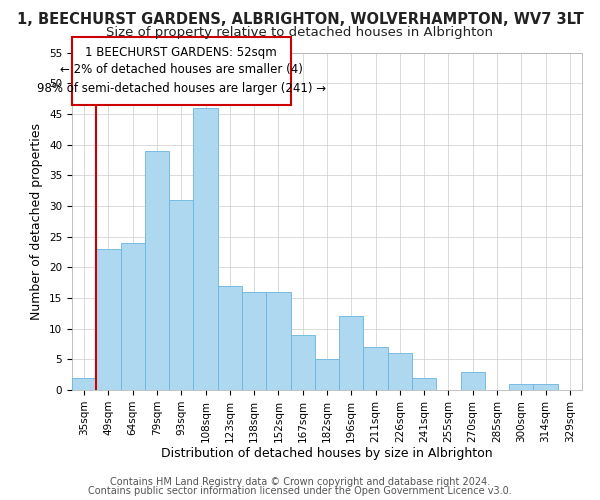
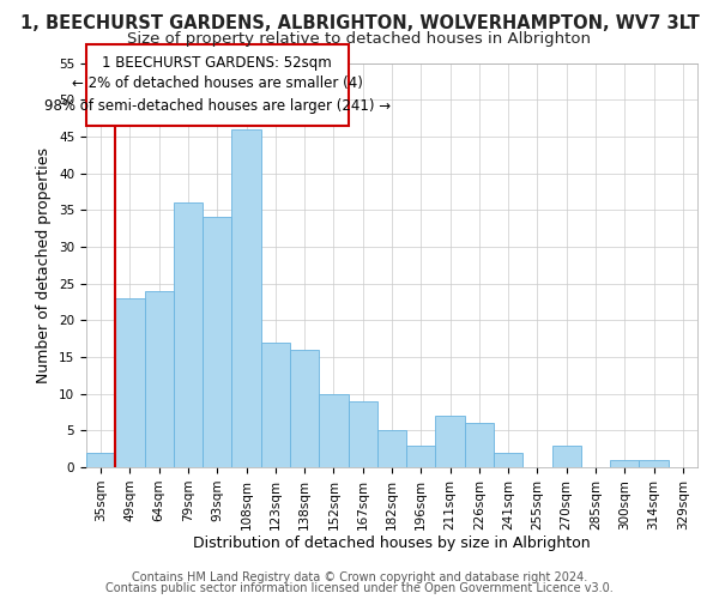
79sqm: 39 -> 36
93sqm: 31 -> 34
152sqm: 16 -> 10
196sqm: 12 -> 3
